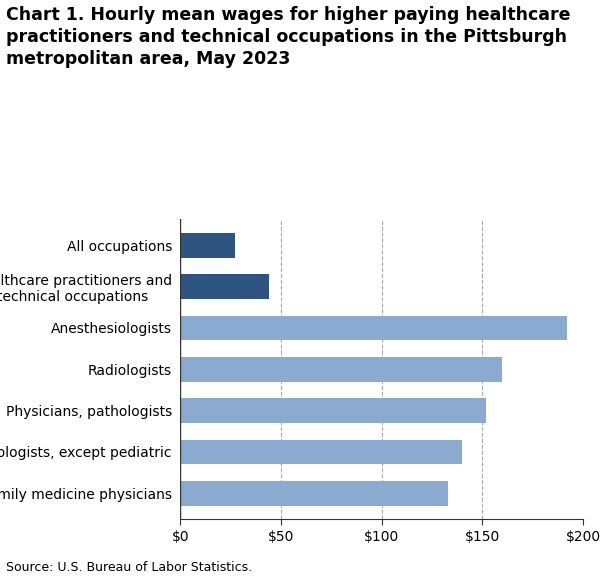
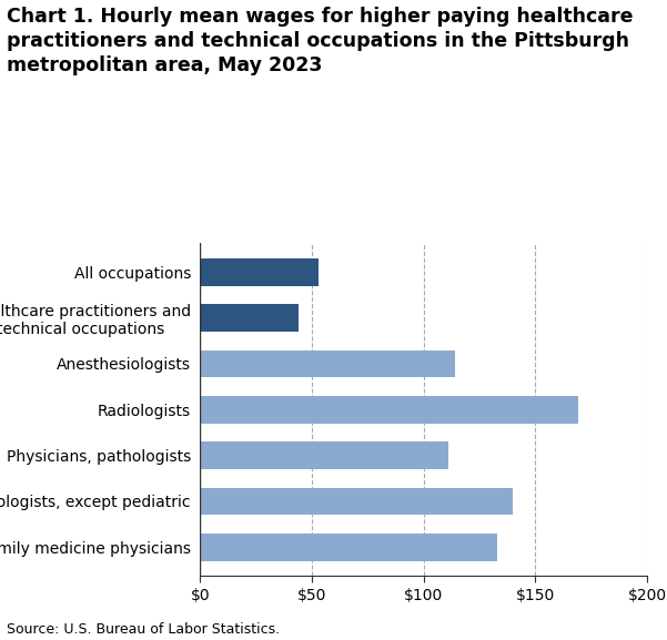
All occupations: $27 -> $53
Anesthesiologists: $192 -> $114
Radiologists: $160 -> $169
Physicians, pathologists: $152 -> $111
